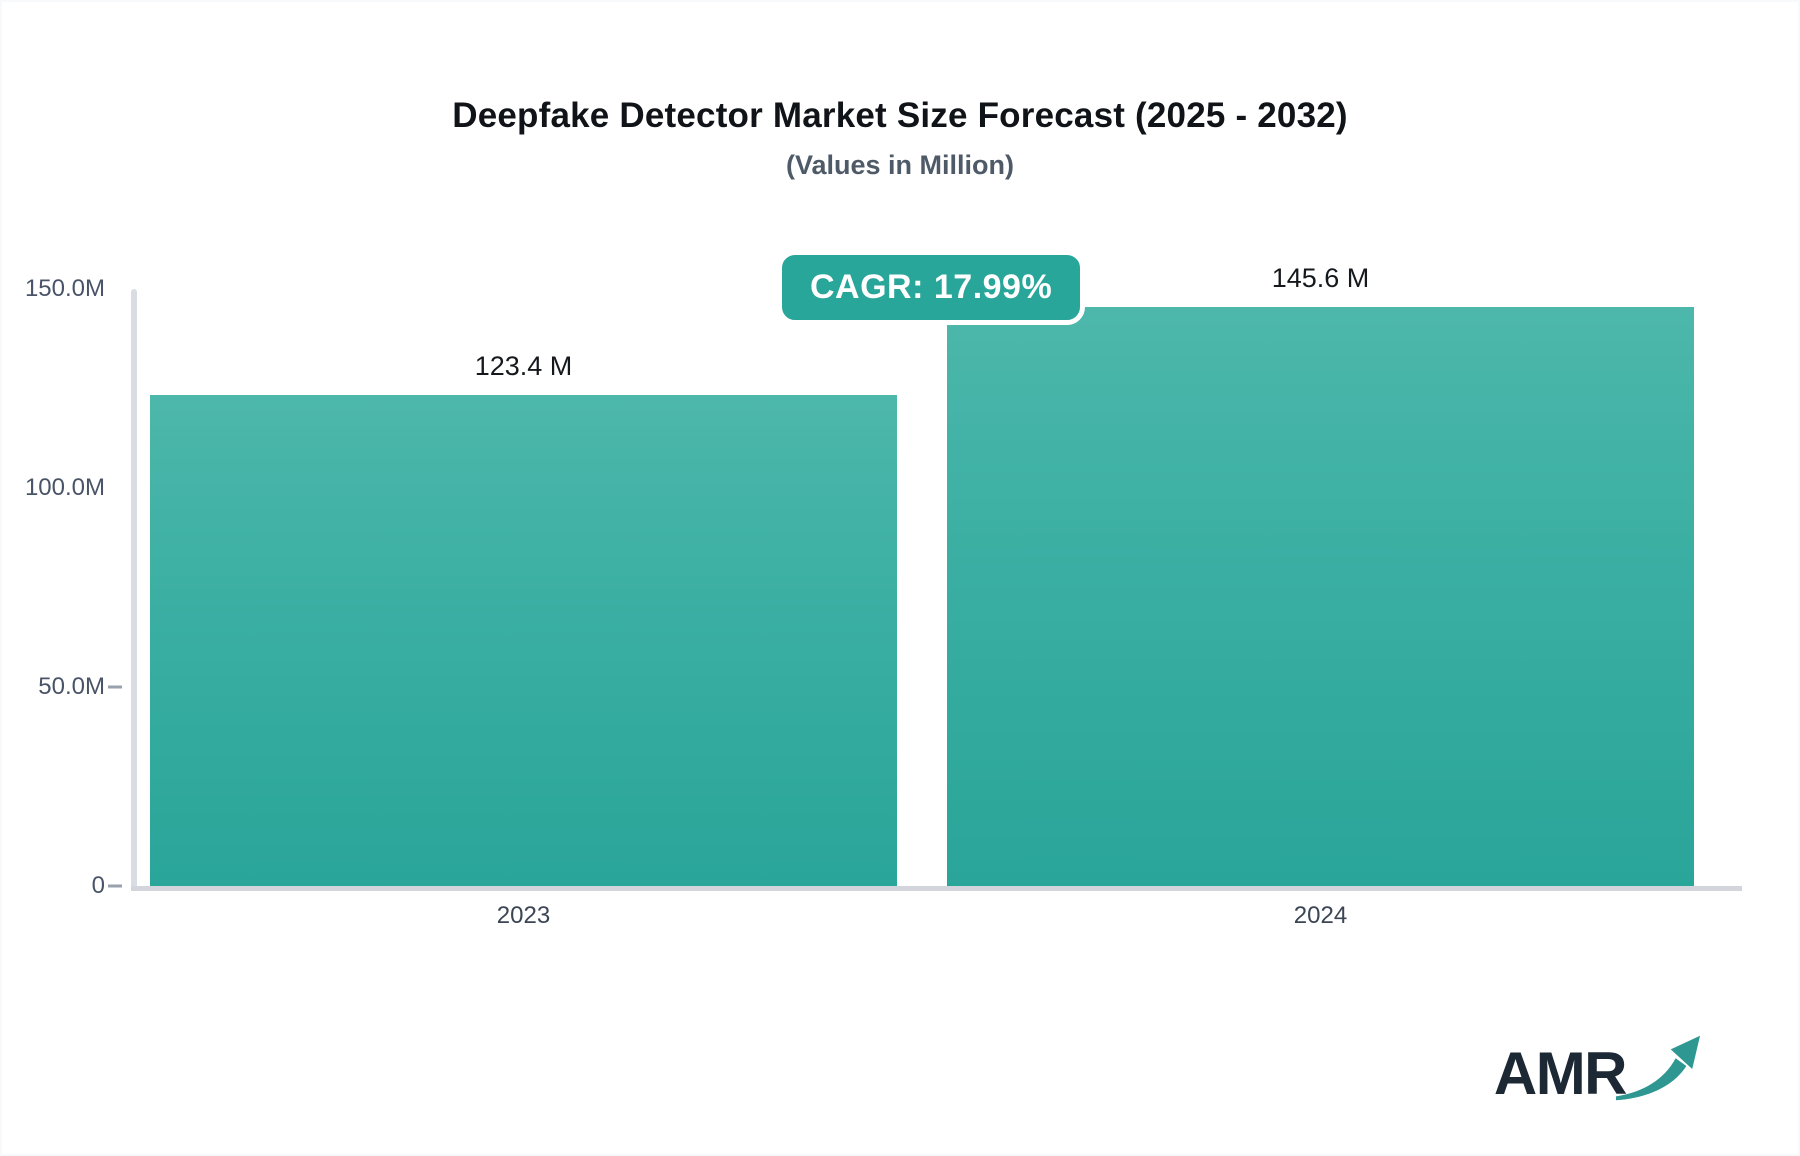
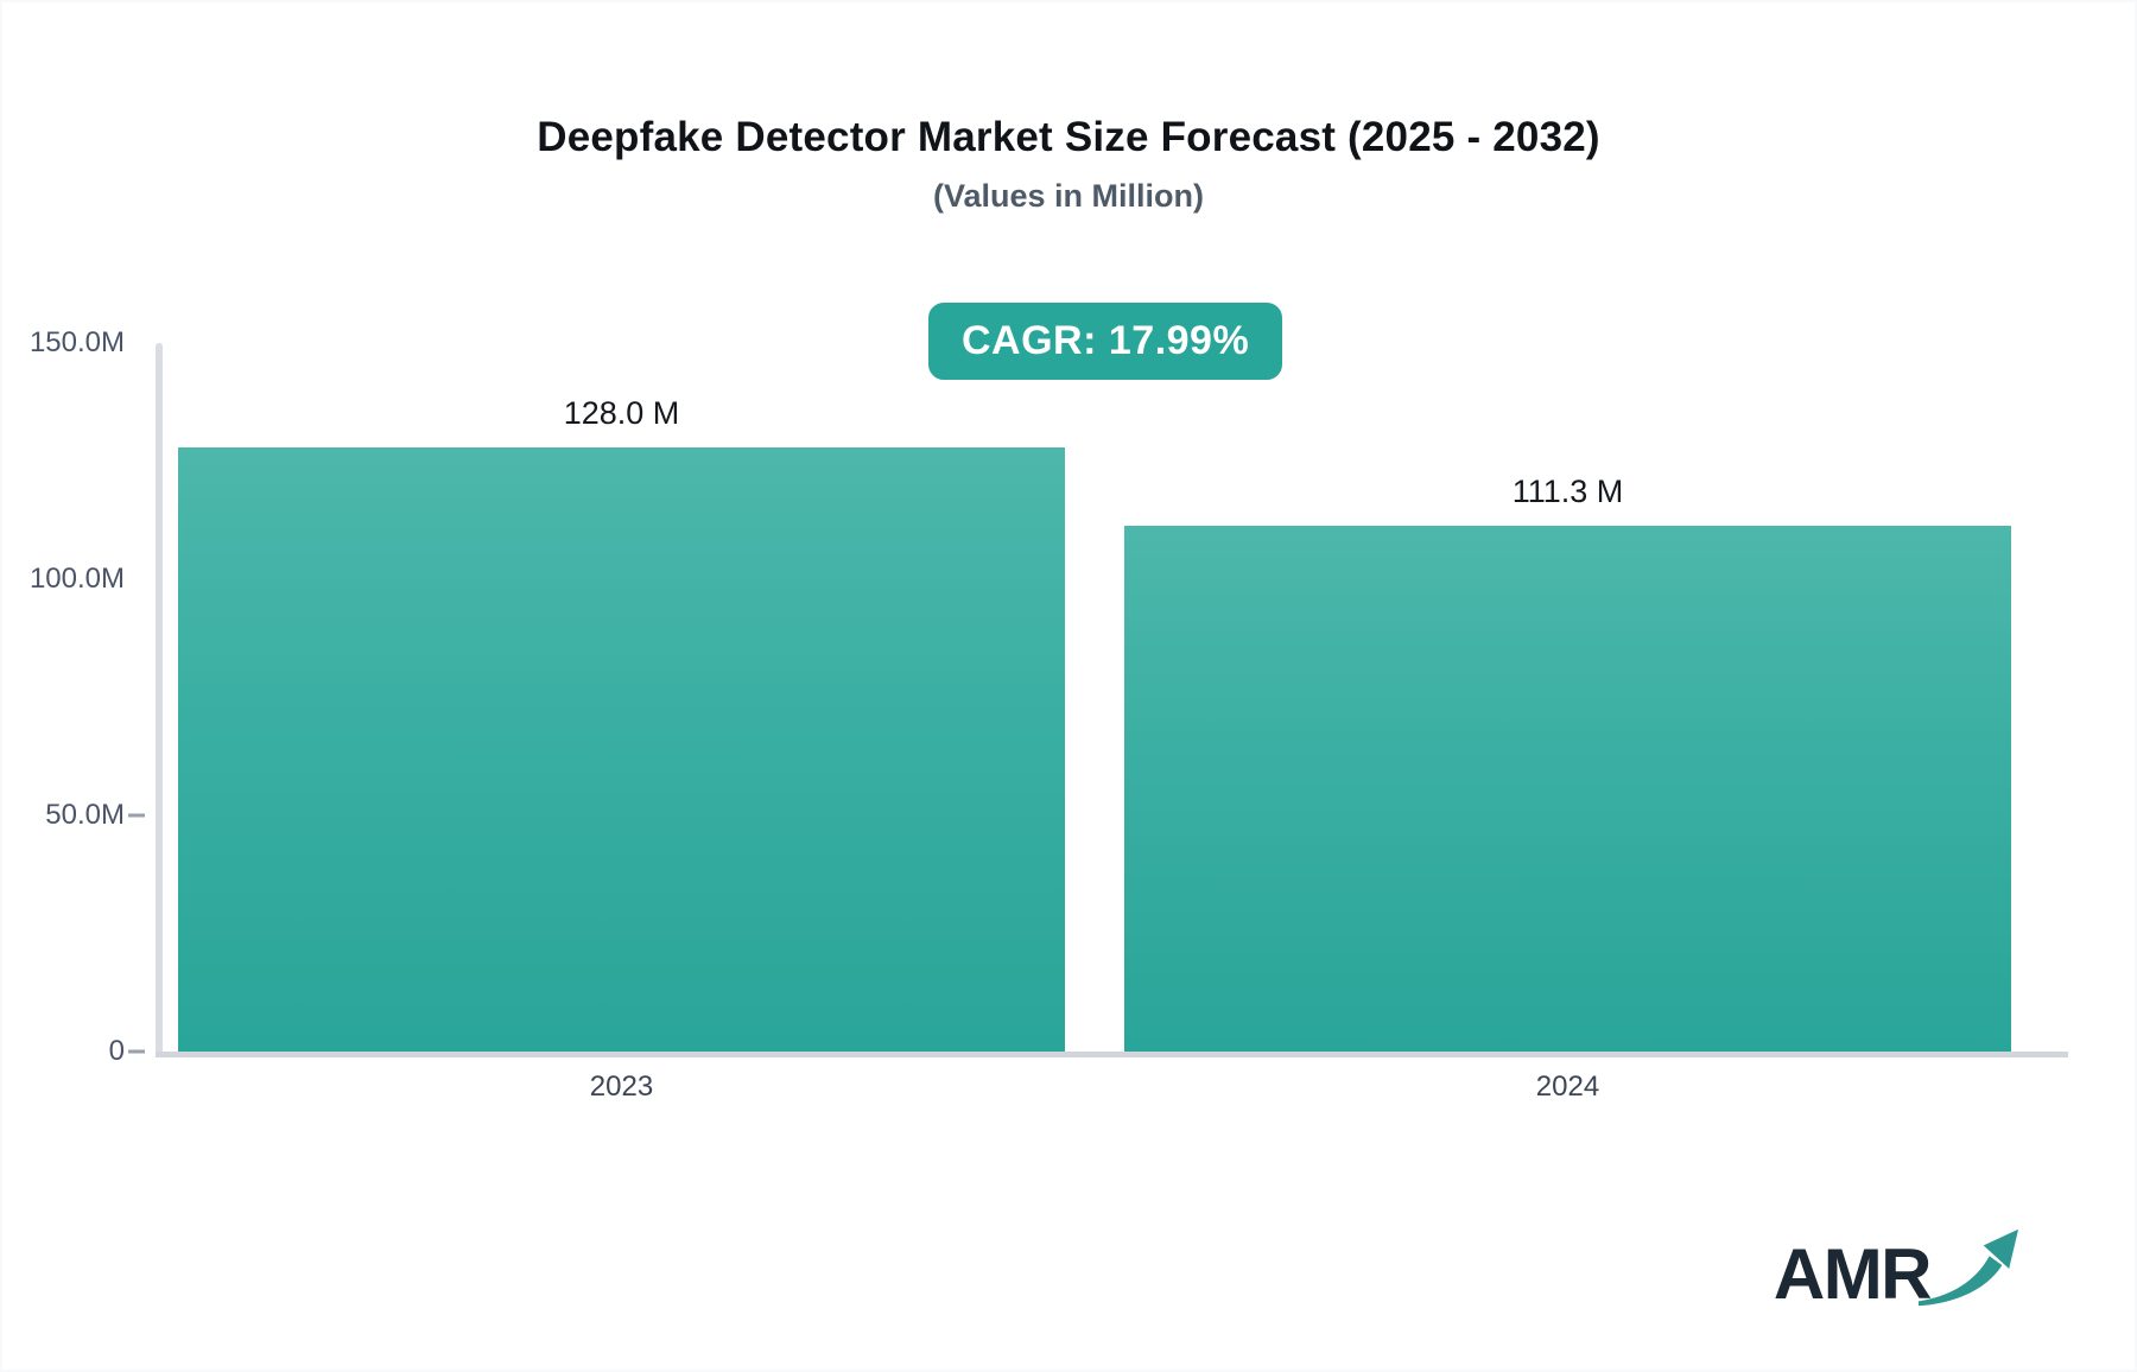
2023: 123.4 -> 128.0
2024: 145.6 -> 111.3
